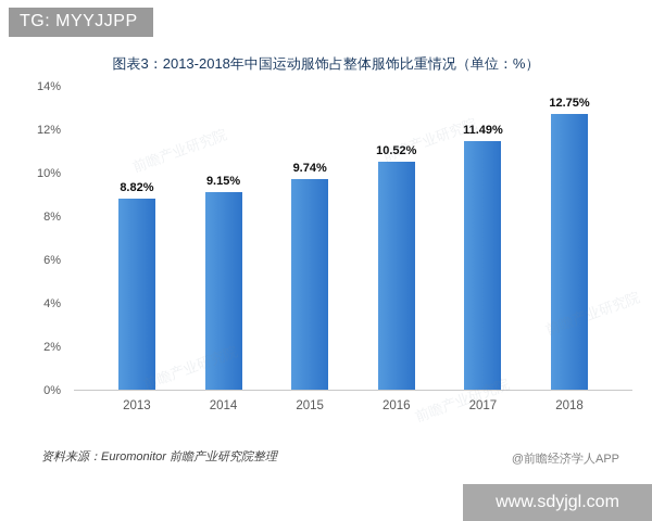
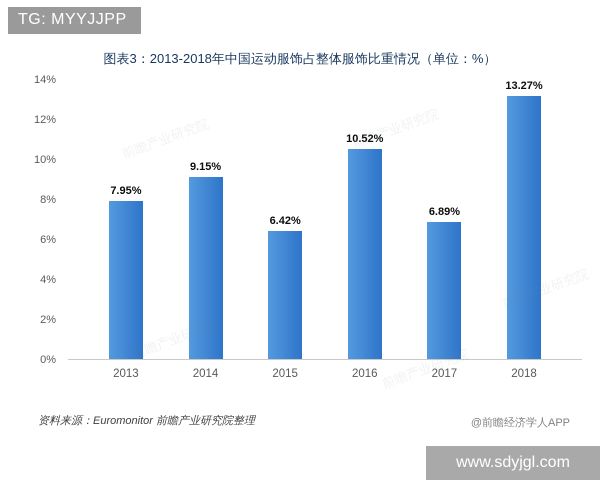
2013: 8.82% -> 7.95%
2015: 9.74% -> 6.42%
2017: 11.49% -> 6.89%
2018: 12.75% -> 13.27%
